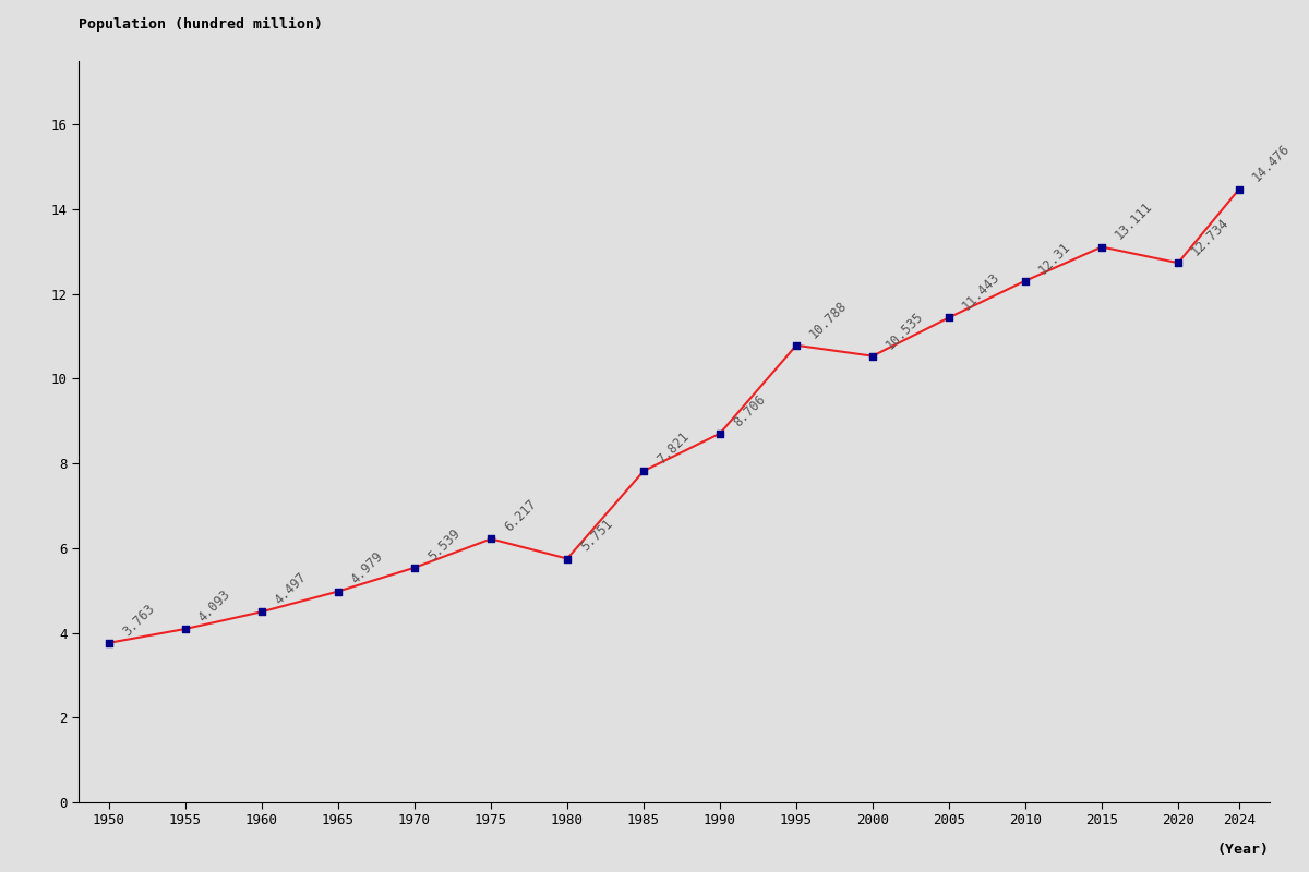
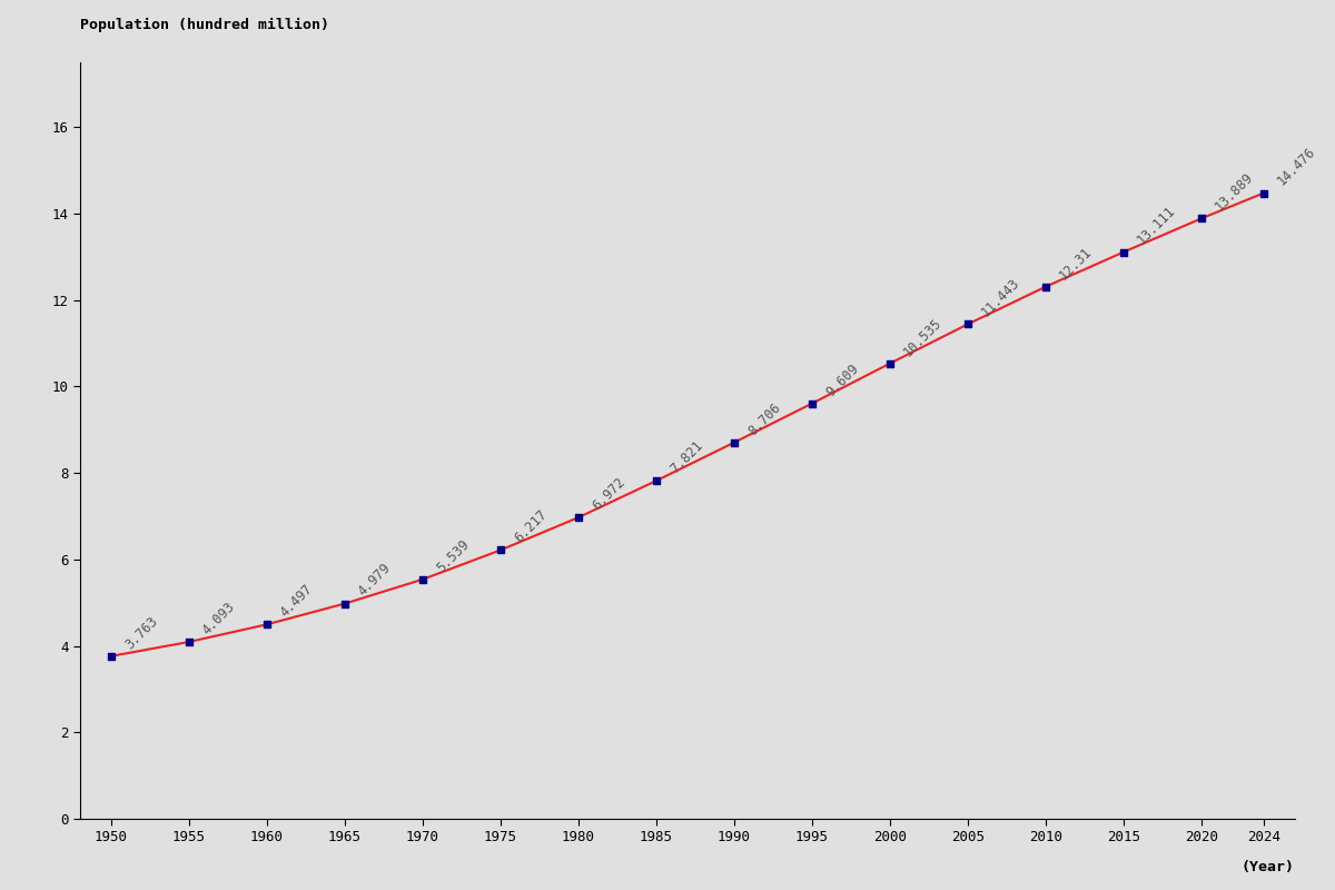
1980: 5.751 -> 6.972
1995: 10.788 -> 9.609
2020: 12.734 -> 13.889
